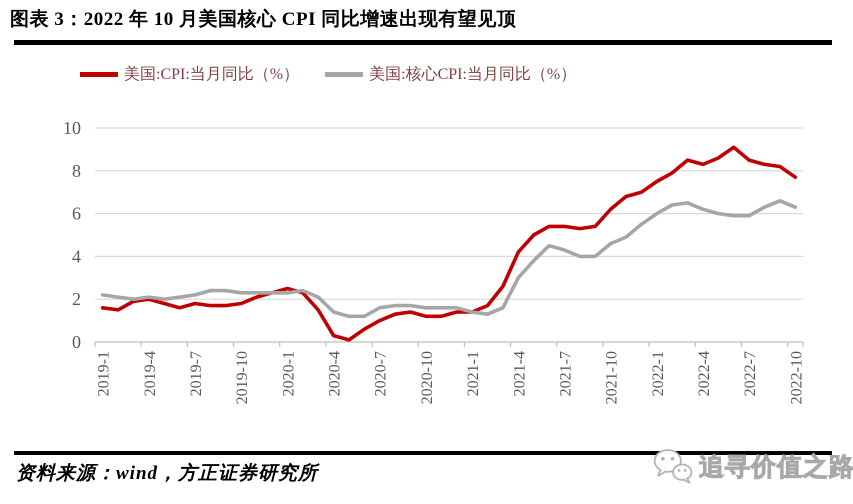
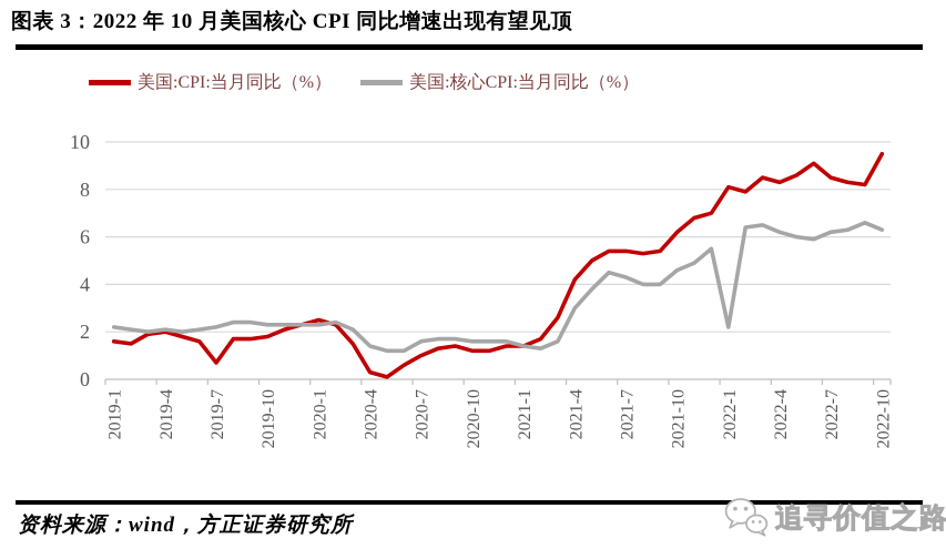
美国:CPI:当月同比（%）/2019-7: 1.8 -> 0.7
美国:CPI:当月同比（%）/2022-1: 7.5 -> 8.1
美国:核心CPI:当月同比（%）/2022-1: 6.0 -> 2.2
美国:核心CPI:当月同比（%）/2022-7: 5.9 -> 6.2
美国:CPI:当月同比（%）/2022-10: 7.7 -> 9.5
